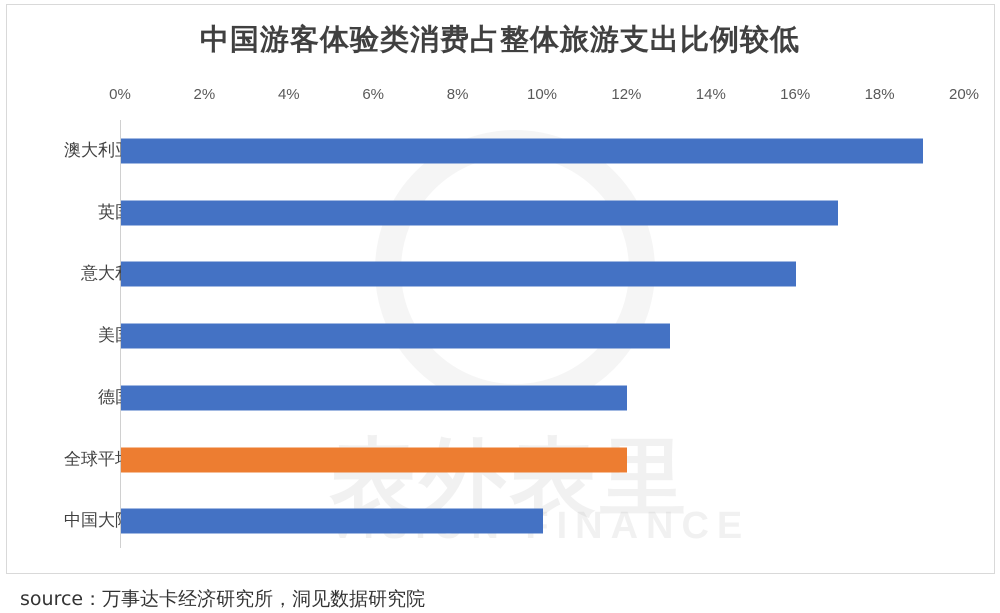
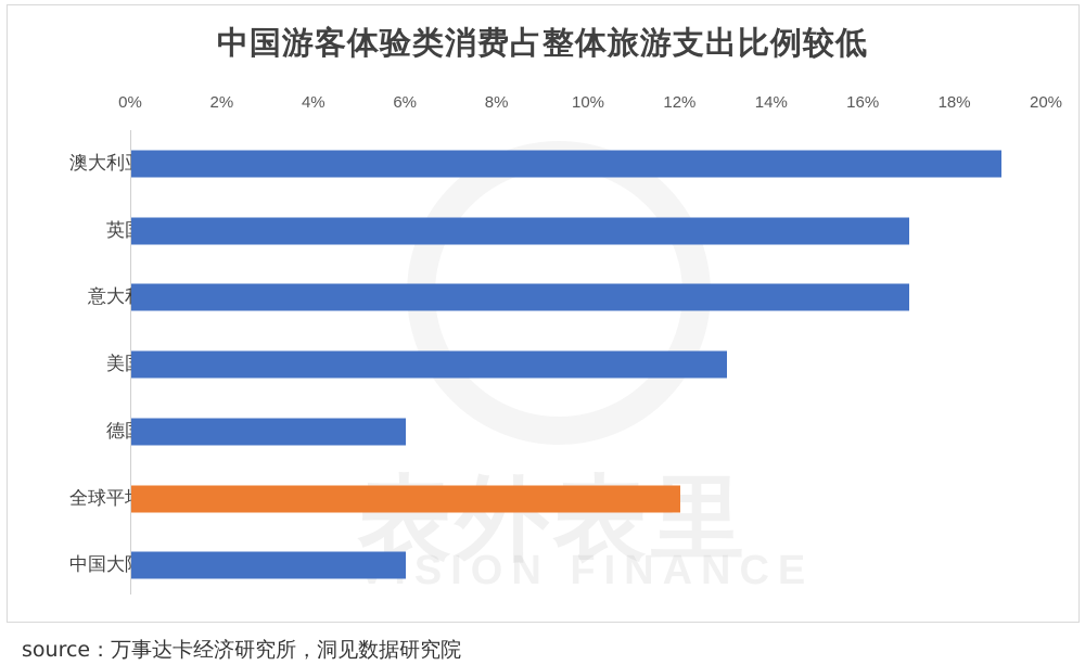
意大利: 16% -> 17%
德国: 12% -> 6%
中国大陆: 10% -> 6%
